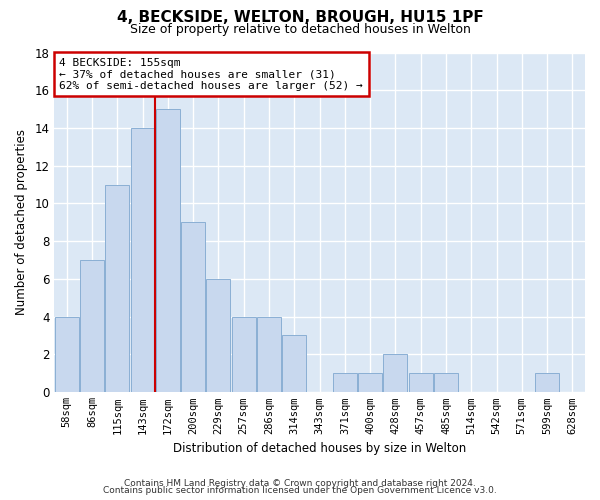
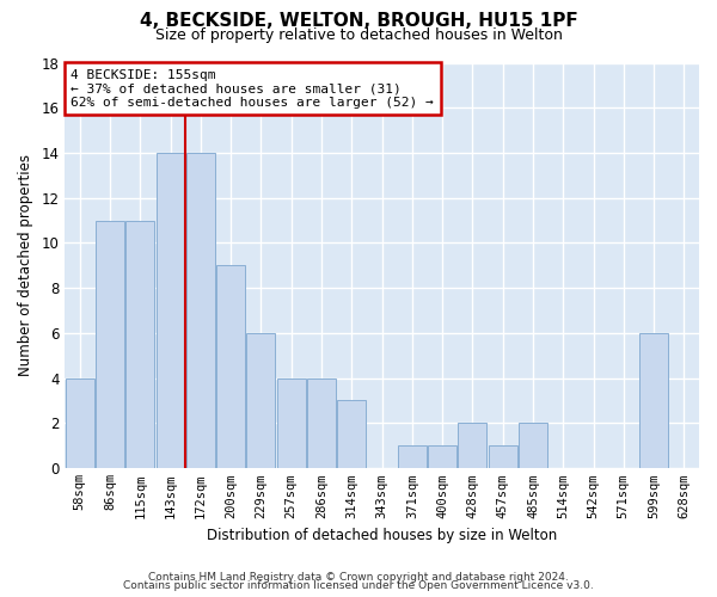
86sqm: 7 -> 11
172sqm: 15 -> 14
485sqm: 1 -> 2
599sqm: 1 -> 6
